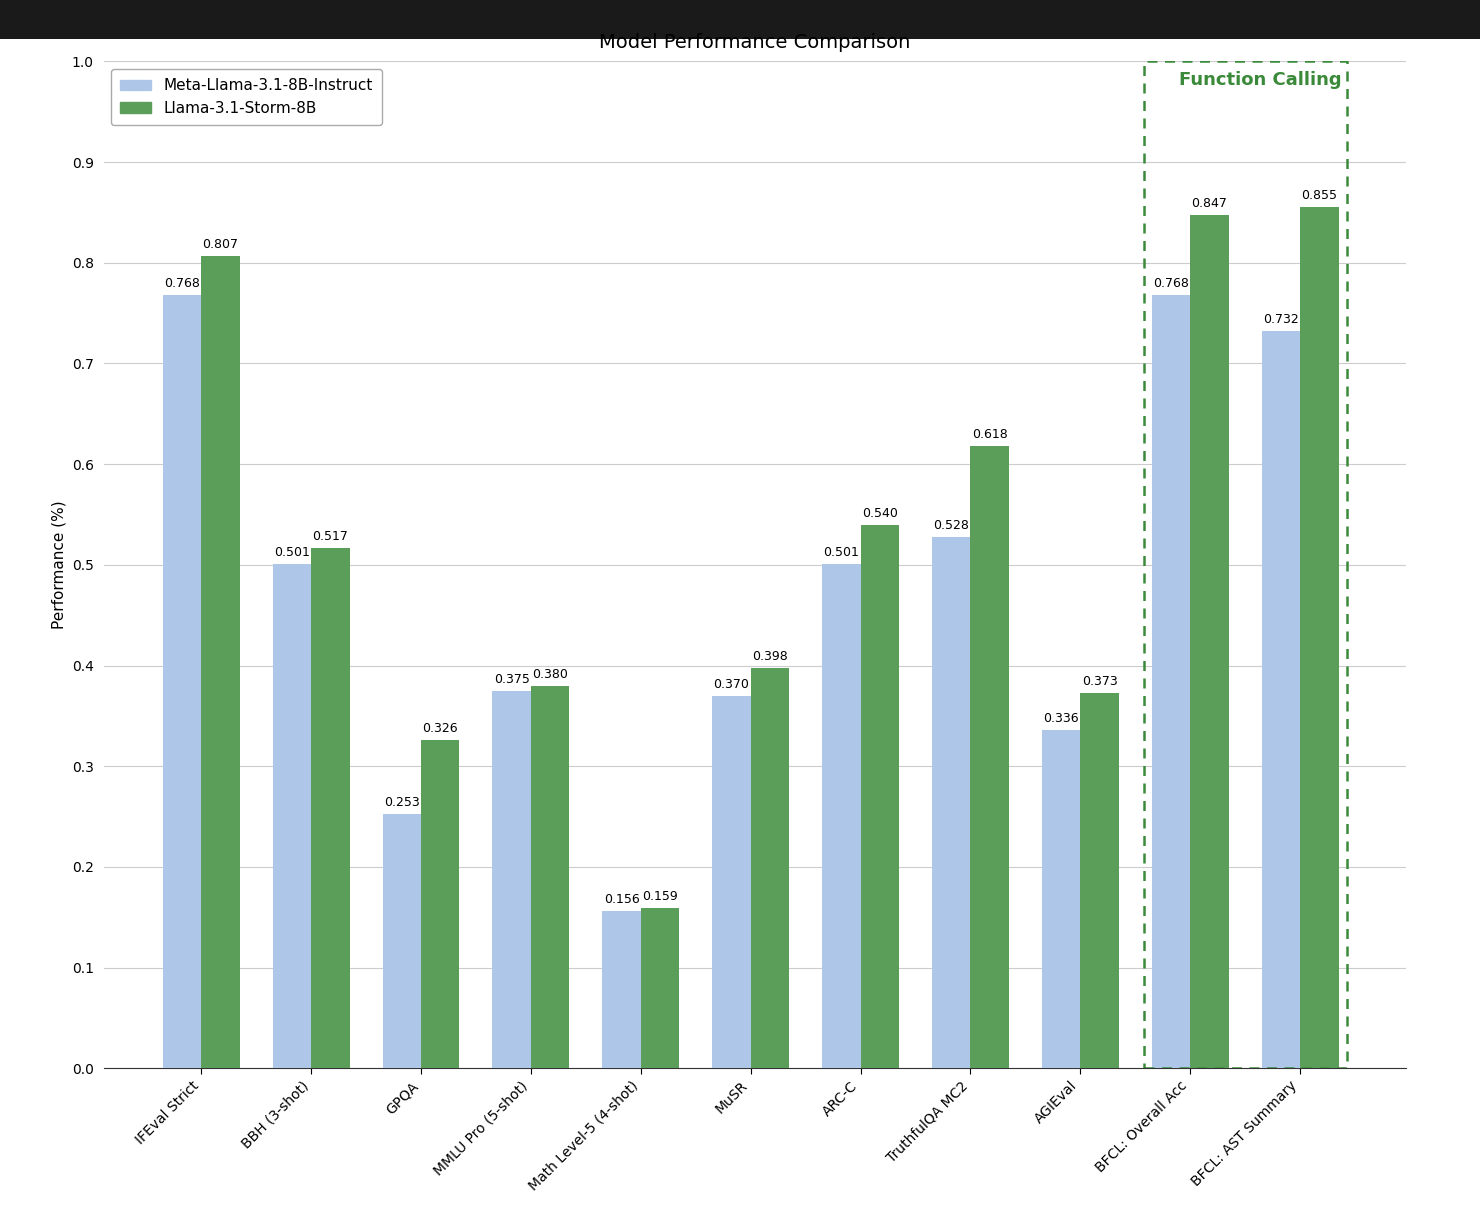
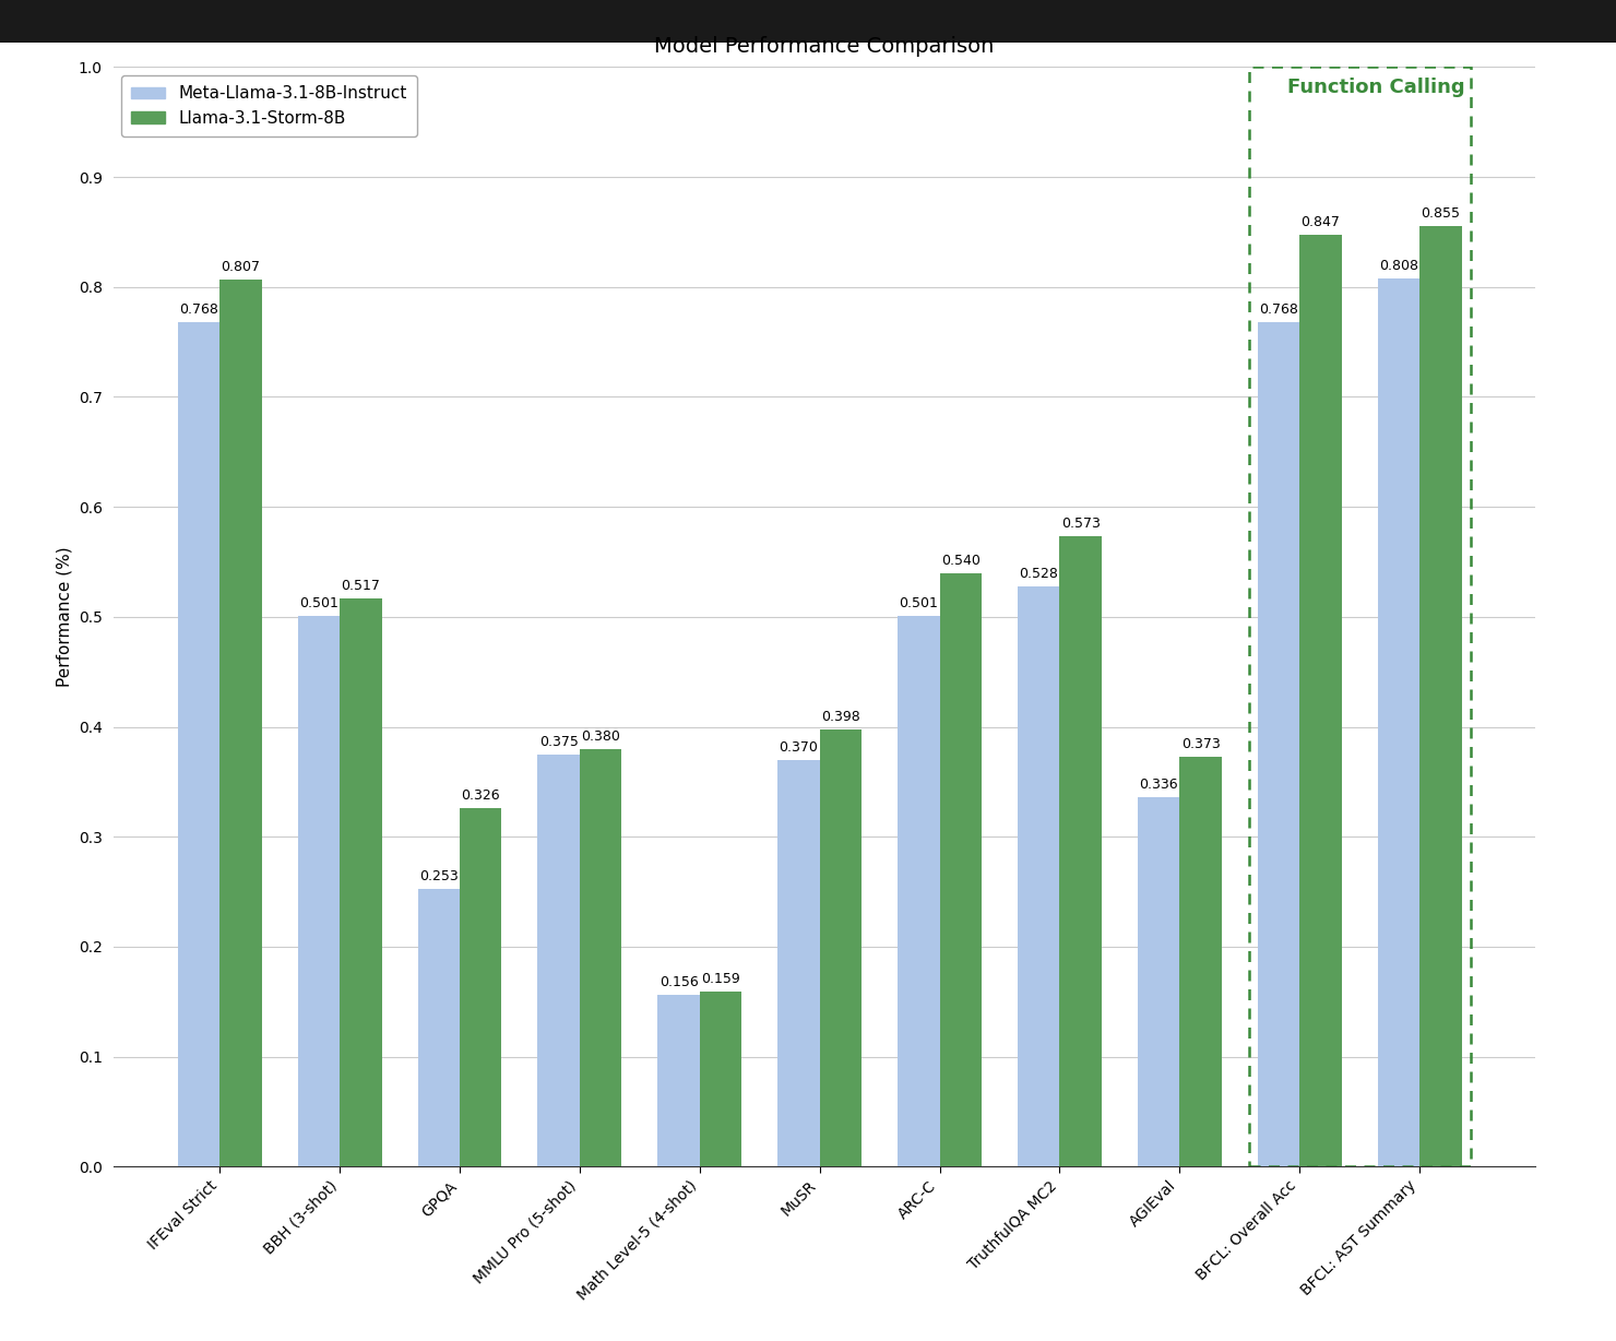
Llama-3.1-Storm-8B/TruthfulQA MC2: 0.618 -> 0.573
Meta-Llama-3.1-8B-Instruct/BFCL: AST Summary: 0.732 -> 0.808
